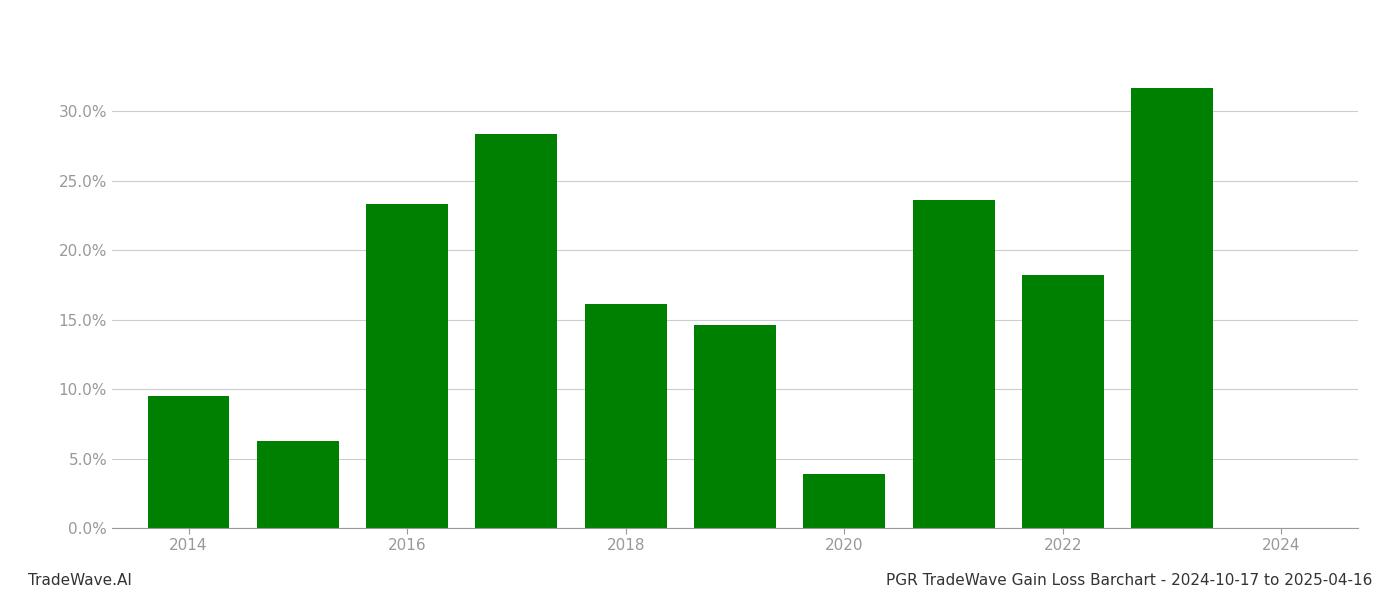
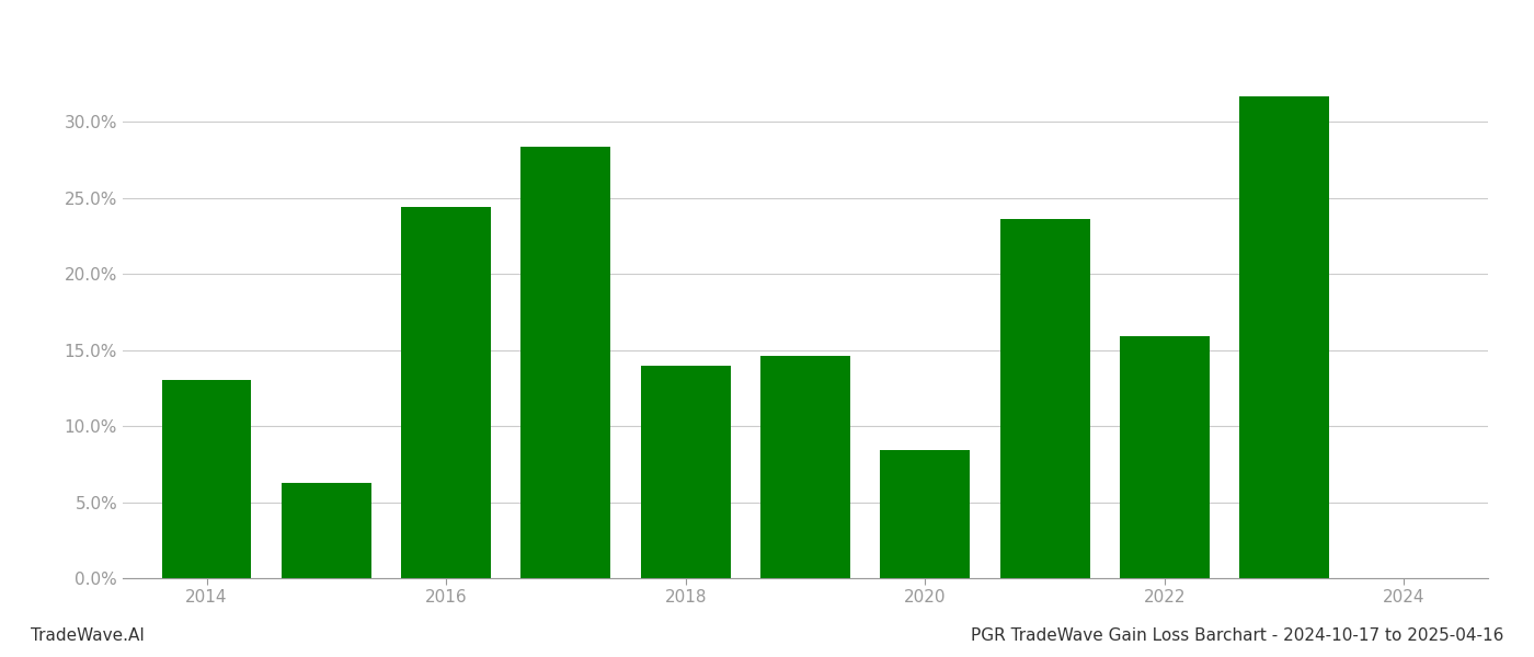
2014: 9.5% -> 13.0%
2016: 23.3% -> 24.4%
2018: 16.1% -> 14.0%
2020: 3.9% -> 8.4%
2022: 18.2% -> 15.9%
